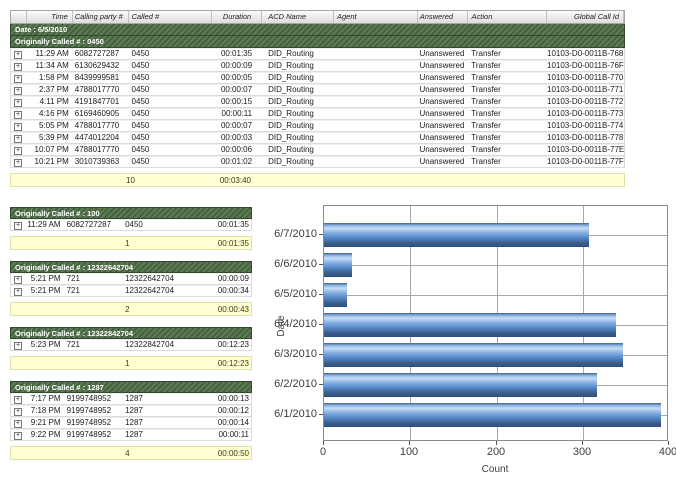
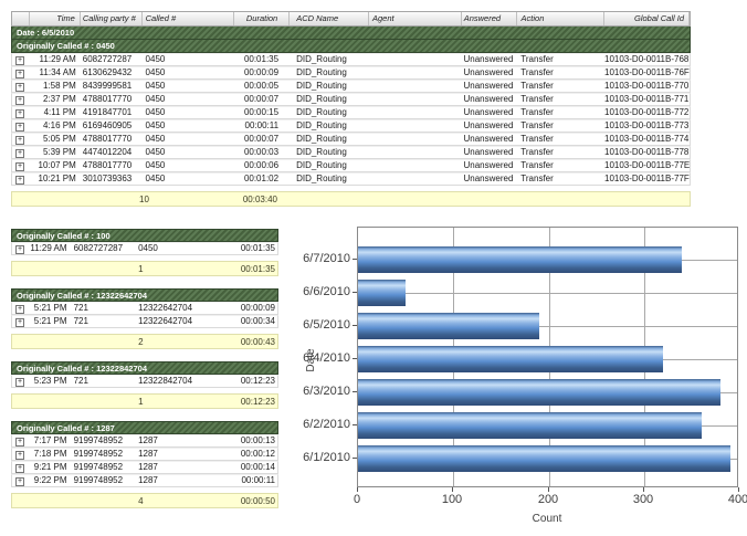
6/7/2010: 310 -> 340
6/6/2010: 30 -> 50
6/5/2010: 30 -> 190
6/4/2010: 340 -> 320
6/3/2010: 350 -> 380
6/2/2010: 320 -> 360
